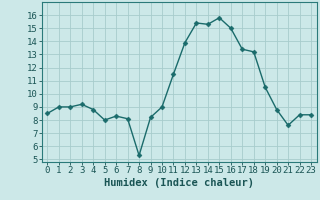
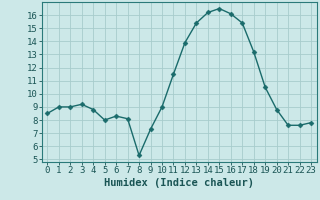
9: 8.2 -> 7.3
14: 15.3 -> 16.2
15: 15.8 -> 16.5
16: 15.0 -> 16.1
17: 13.4 -> 15.4
22: 8.4 -> 7.6
23: 8.4 -> 7.8
